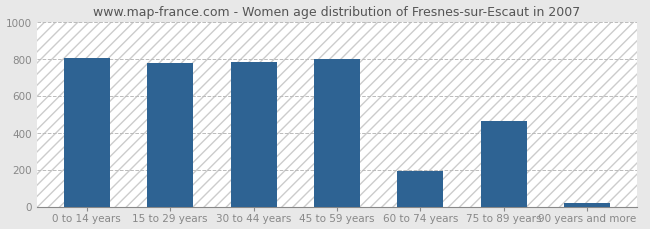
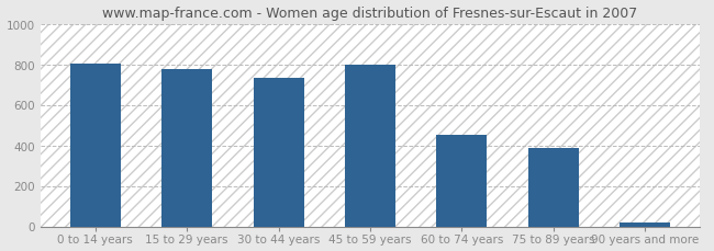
30 to 44 years: 780 -> 740
60 to 74 years: 190 -> 450
75 to 89 years: 460 -> 380
